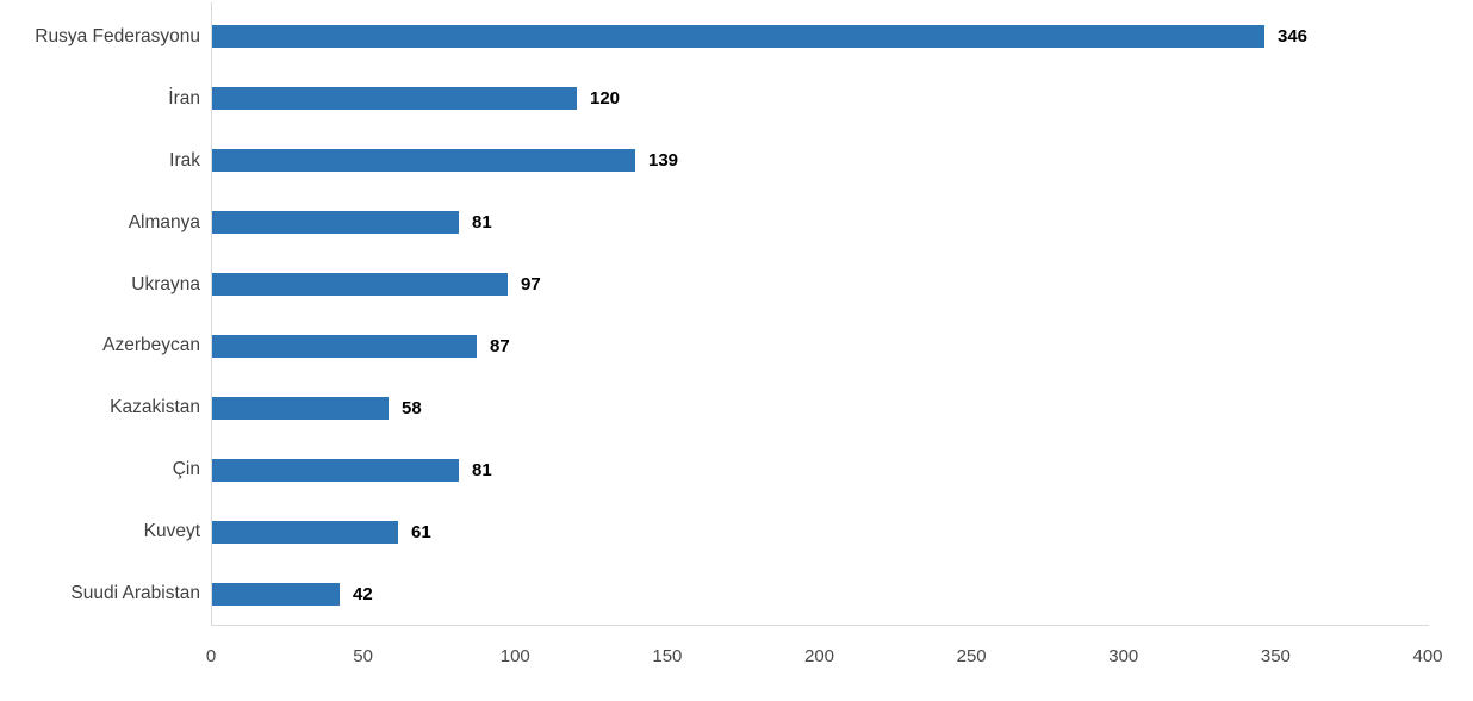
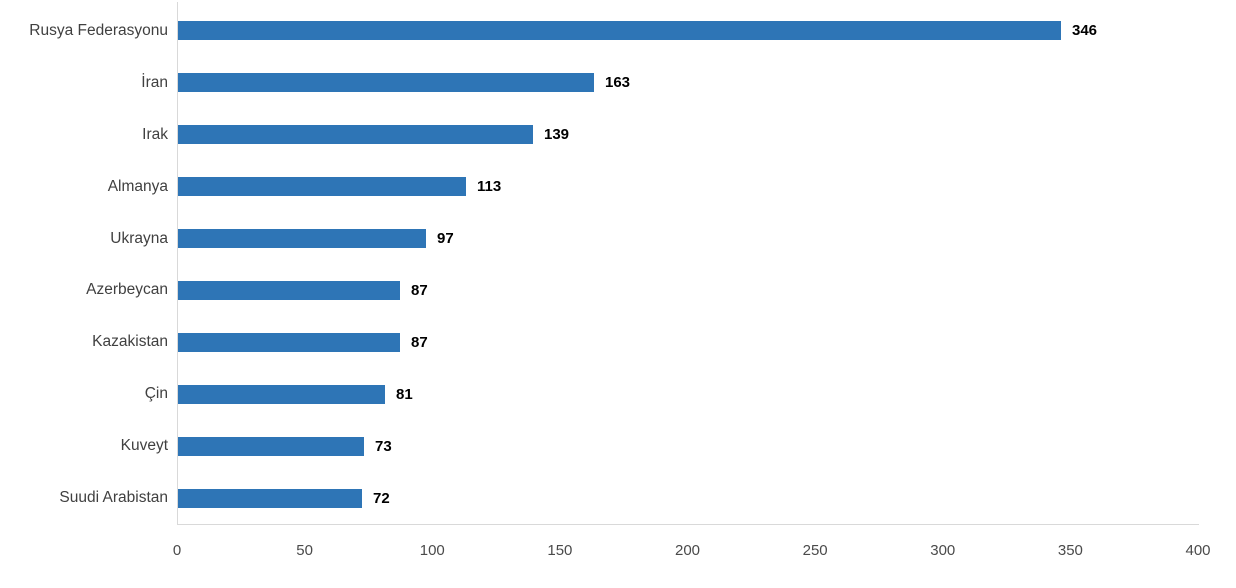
İran: 120 -> 163
Almanya: 81 -> 113
Kazakistan: 58 -> 87
Kuveyt: 61 -> 73
Suudi Arabistan: 42 -> 72
